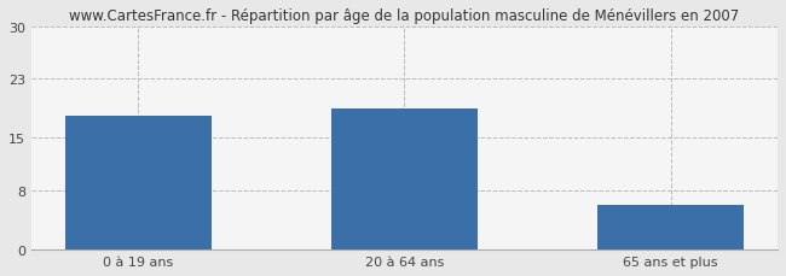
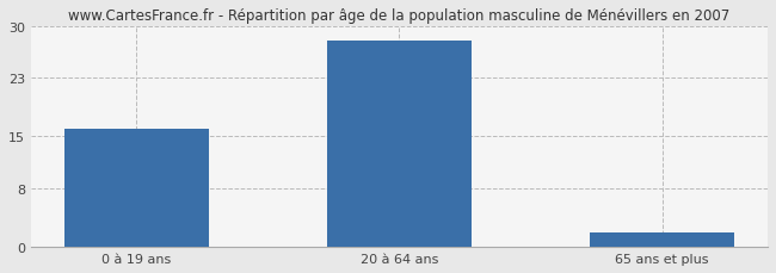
0 à 19 ans: 18 -> 16
20 à 64 ans: 19 -> 28
65 ans et plus: 6 -> 2
